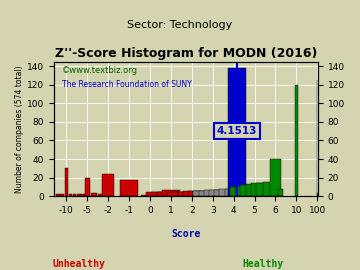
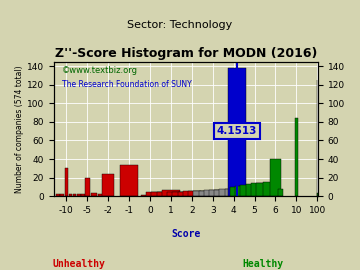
-1: 17 -> 34
10: 120 -> 84
